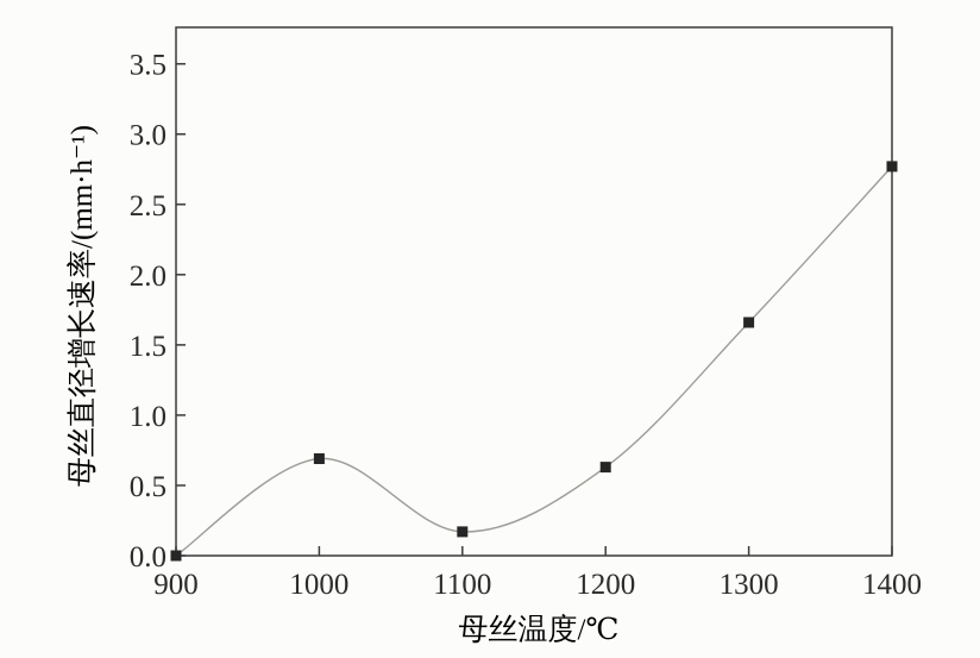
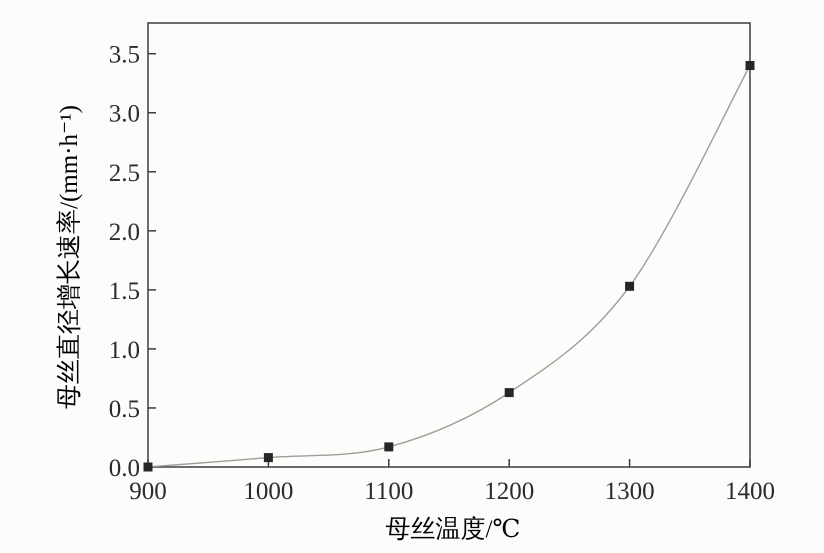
1000: 0.69 -> 0.08
1300: 1.66 -> 1.53
1400: 2.77 -> 3.40
